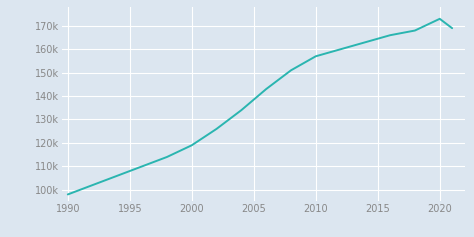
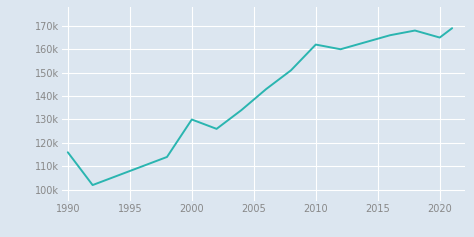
1990: 98k -> 116k
2000: 119k -> 130k
2010: 157k -> 162k
2020: 173k -> 165k
